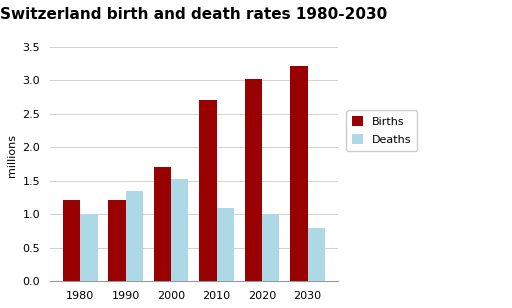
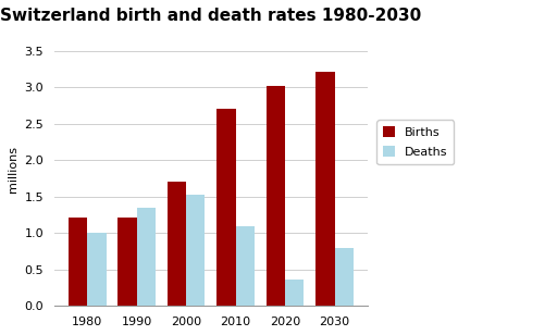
Deaths/2020: 1.00 -> 0.36
